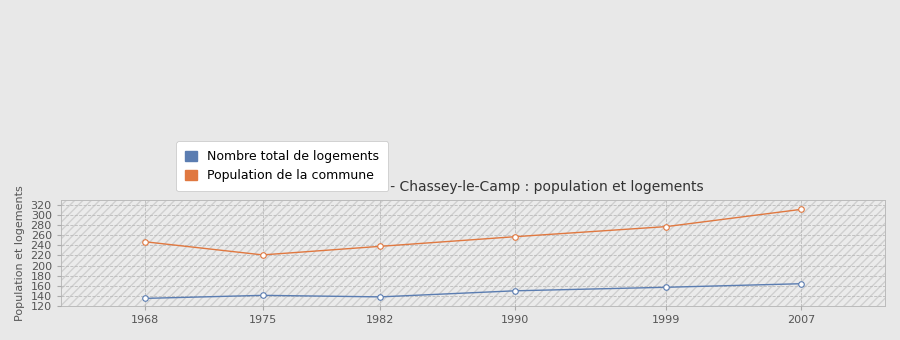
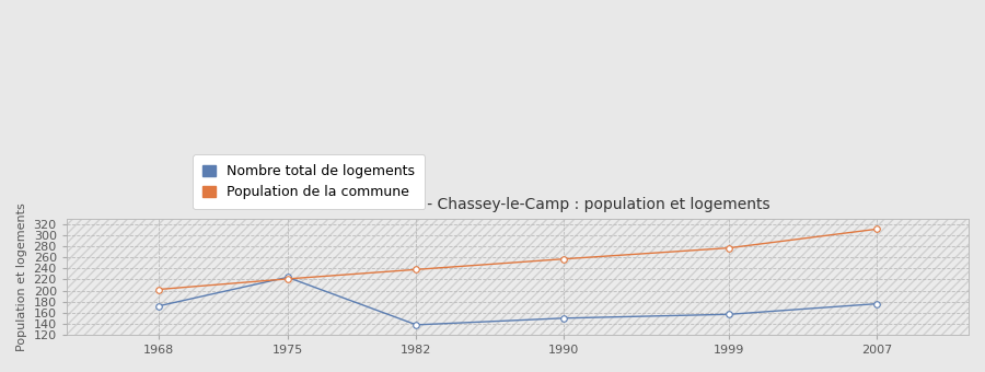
Nombre total de logements/1968: 135 -> 172
Population de la commune/1968: 247 -> 202
Nombre total de logements/1975: 141 -> 224
Nombre total de logements/2007: 164 -> 176
